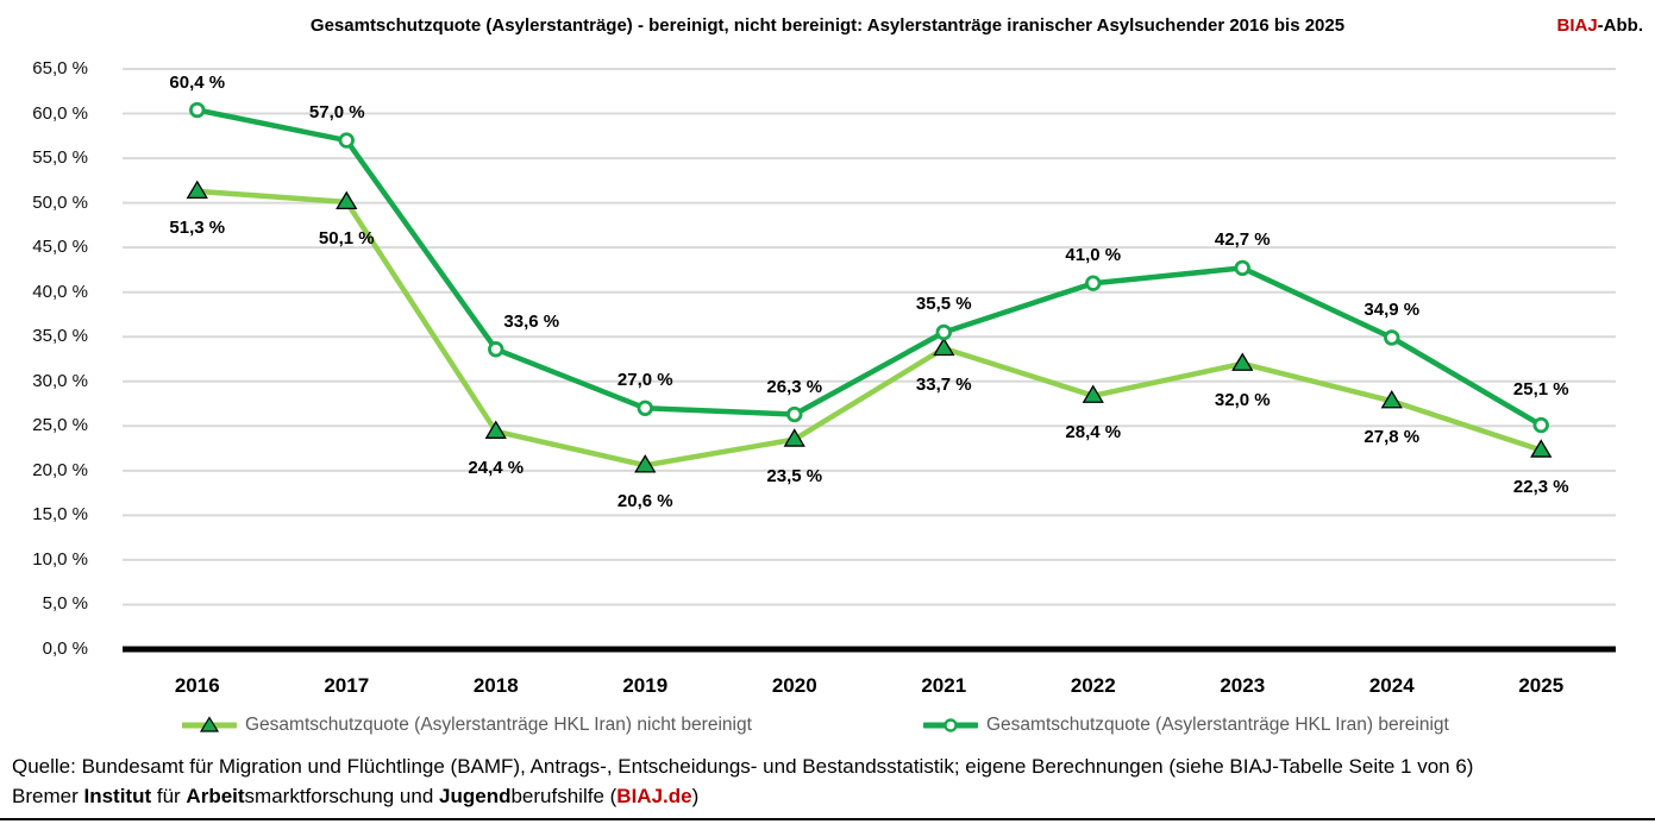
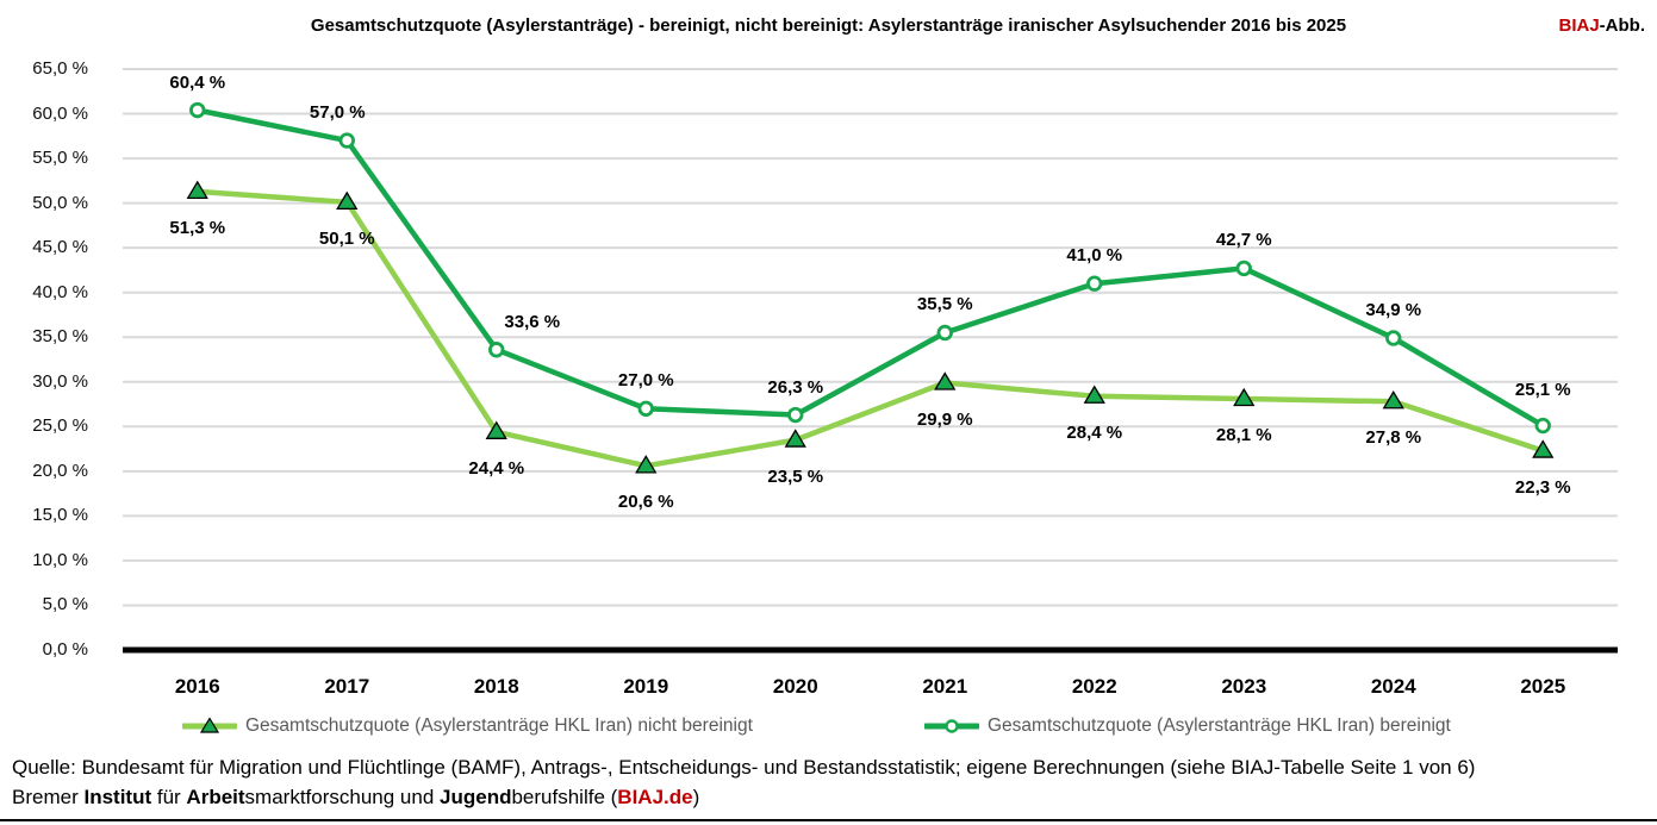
Gesamtschutzquote (Asylerstanträge HKL Iran) nicht bereinigt/2021: 33,7 -> 29,9
Gesamtschutzquote (Asylerstanträge HKL Iran) nicht bereinigt/2023: 32,0 -> 28,1
